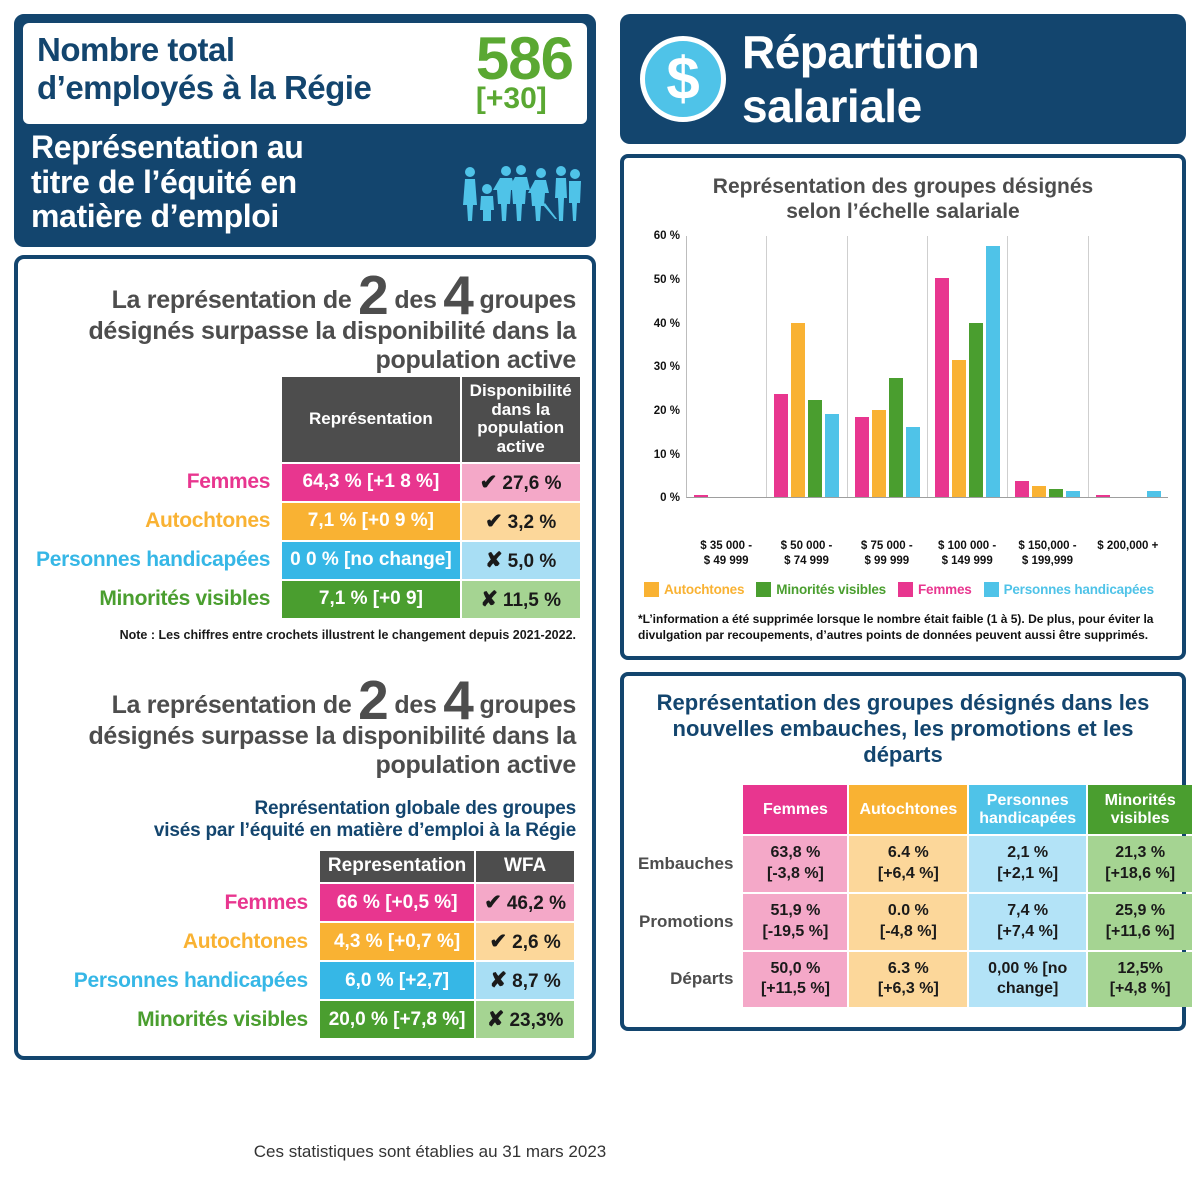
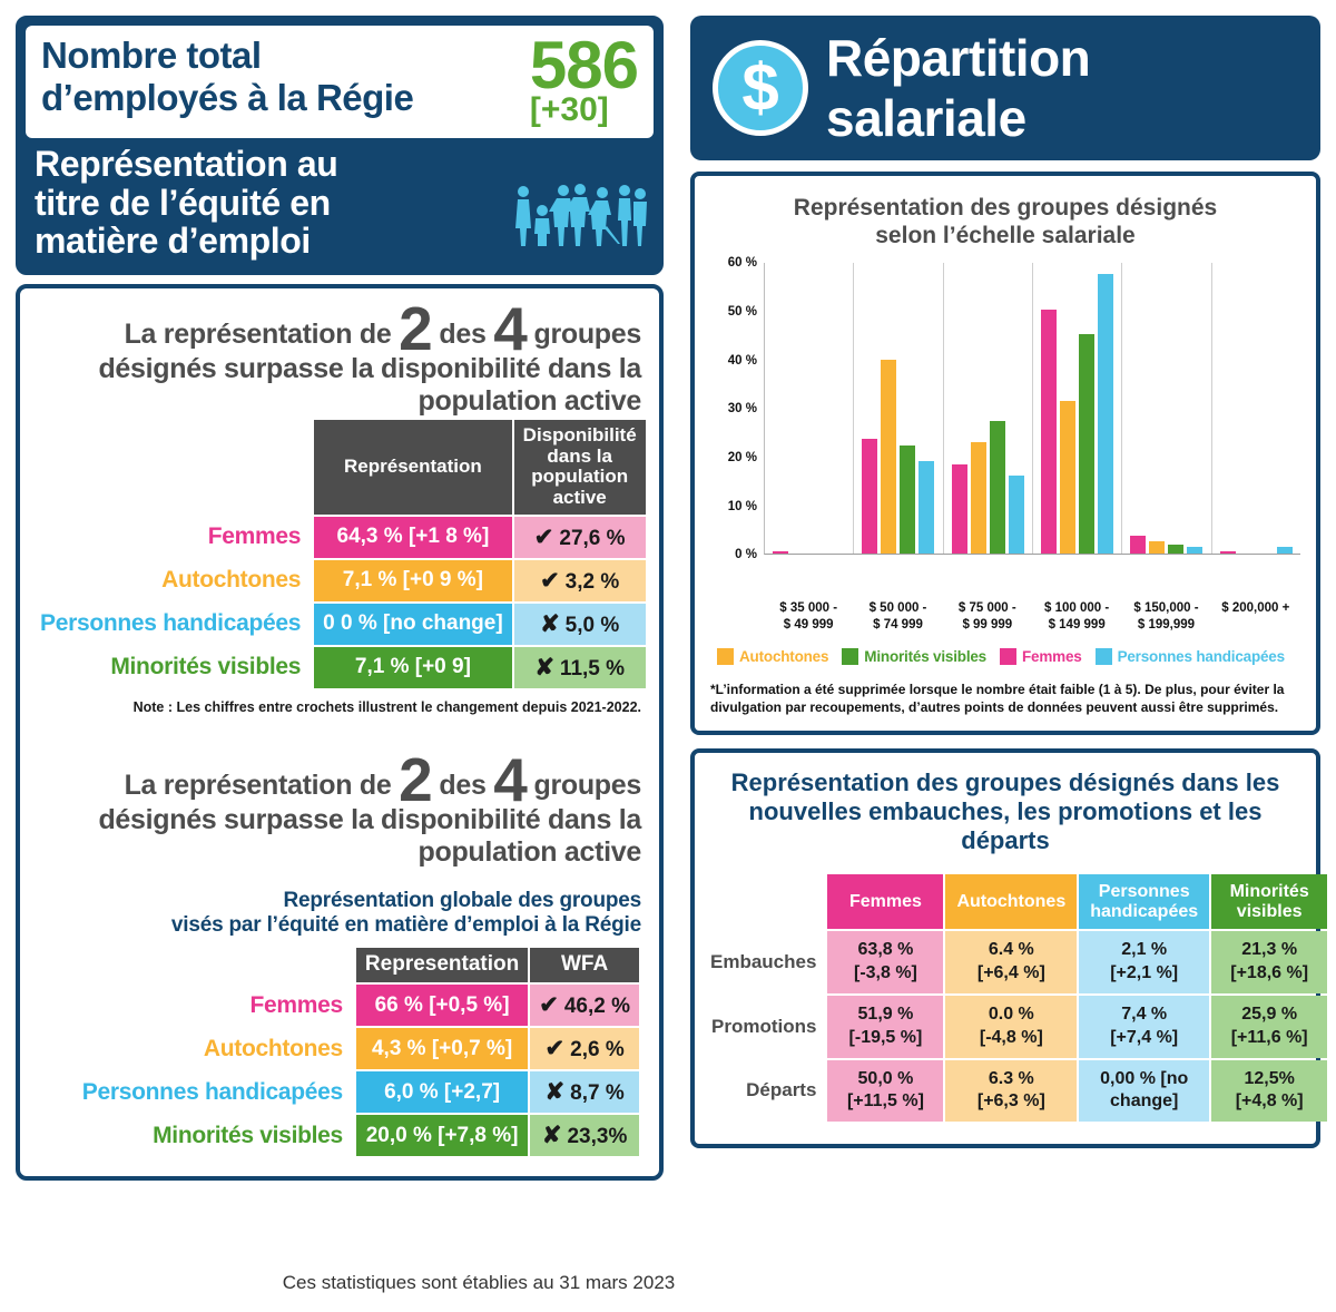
Autochtones/$ 75 000 - $ 99 999: 20% -> 23%
Minorités visibles/$ 100 000 - $ 149 999: 40% -> 45%
